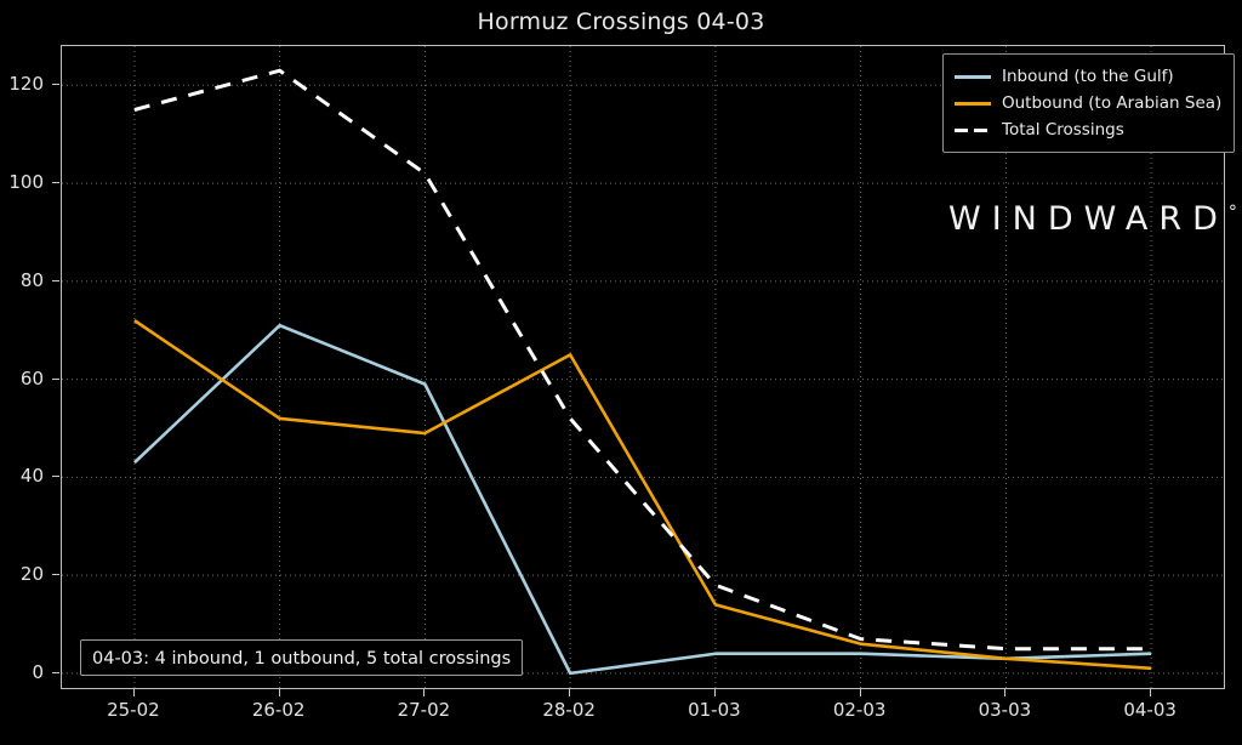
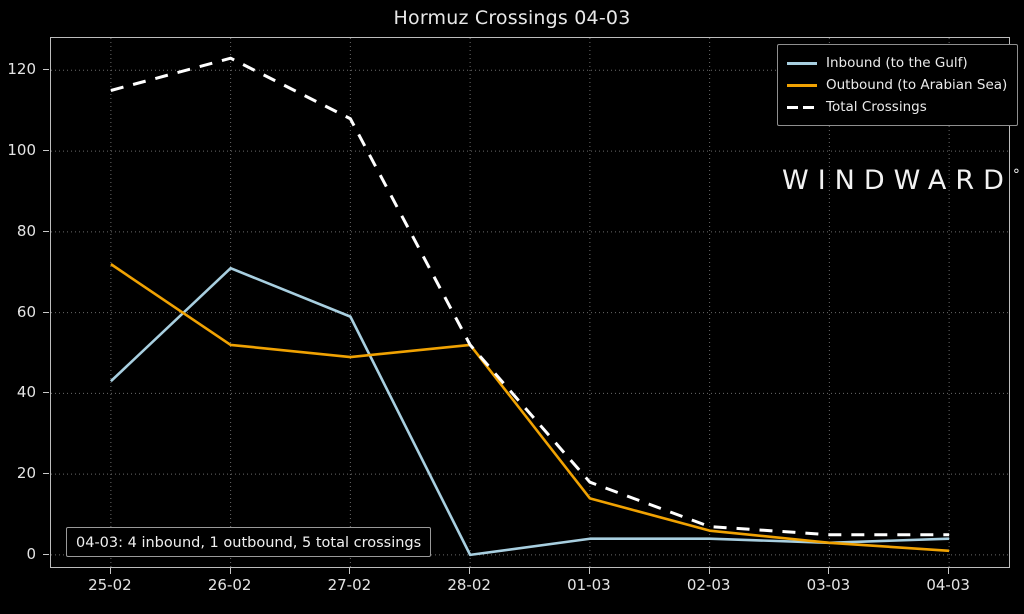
Total Crossings/27-02: 102 -> 108
Outbound (to Arabian Sea)/28-02: 65 -> 52
